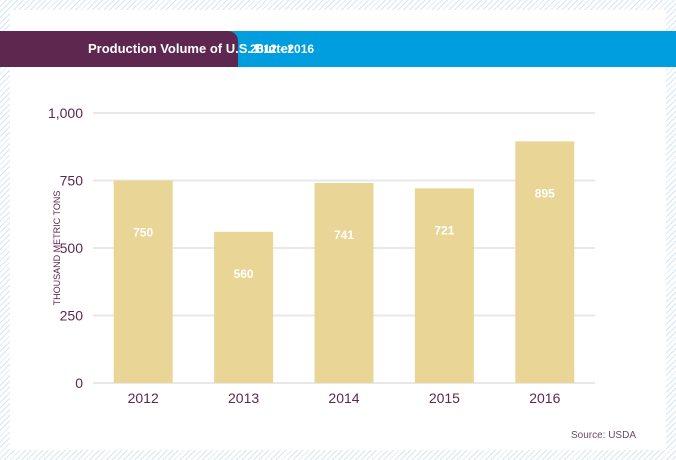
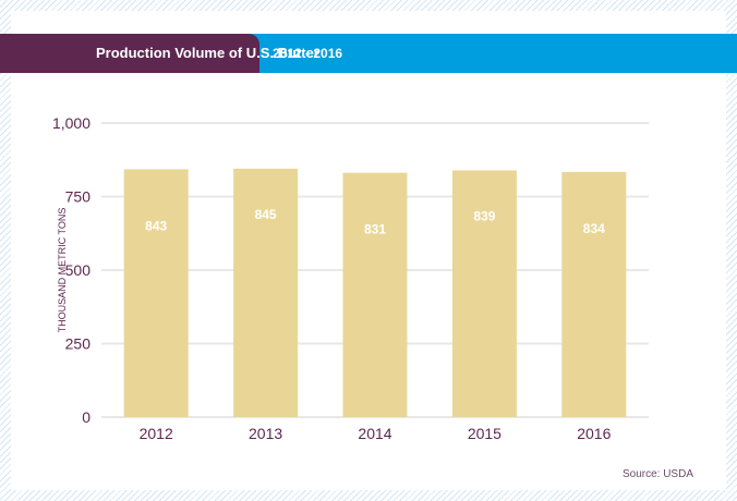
2012: 750 -> 843
2013: 560 -> 845
2014: 741 -> 831
2015: 721 -> 839
2016: 895 -> 834
